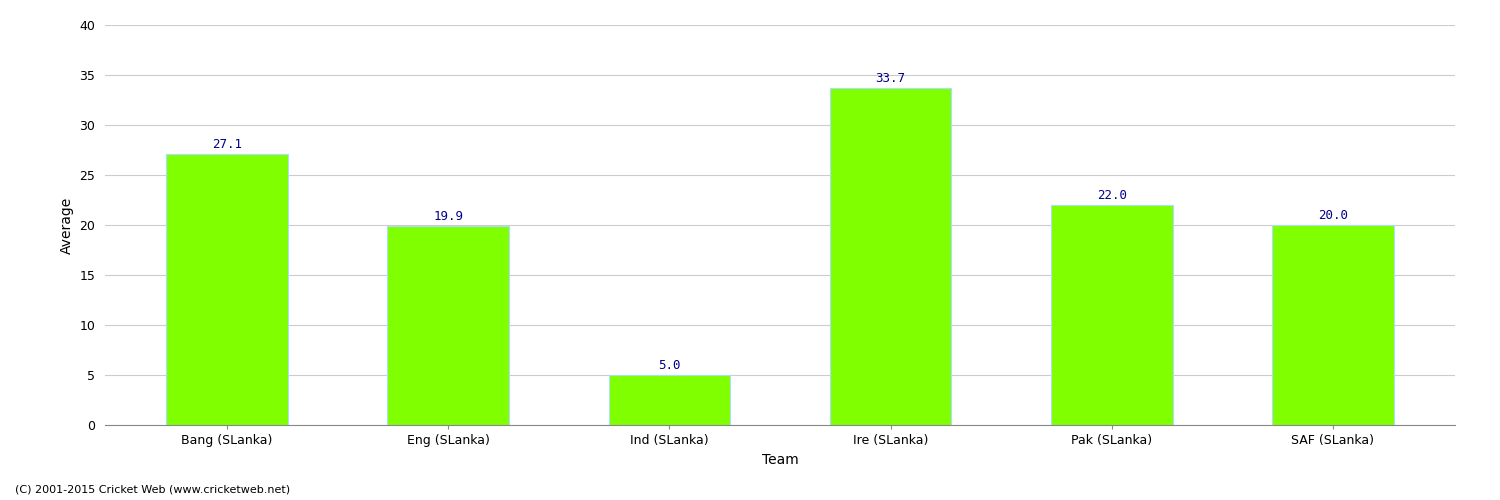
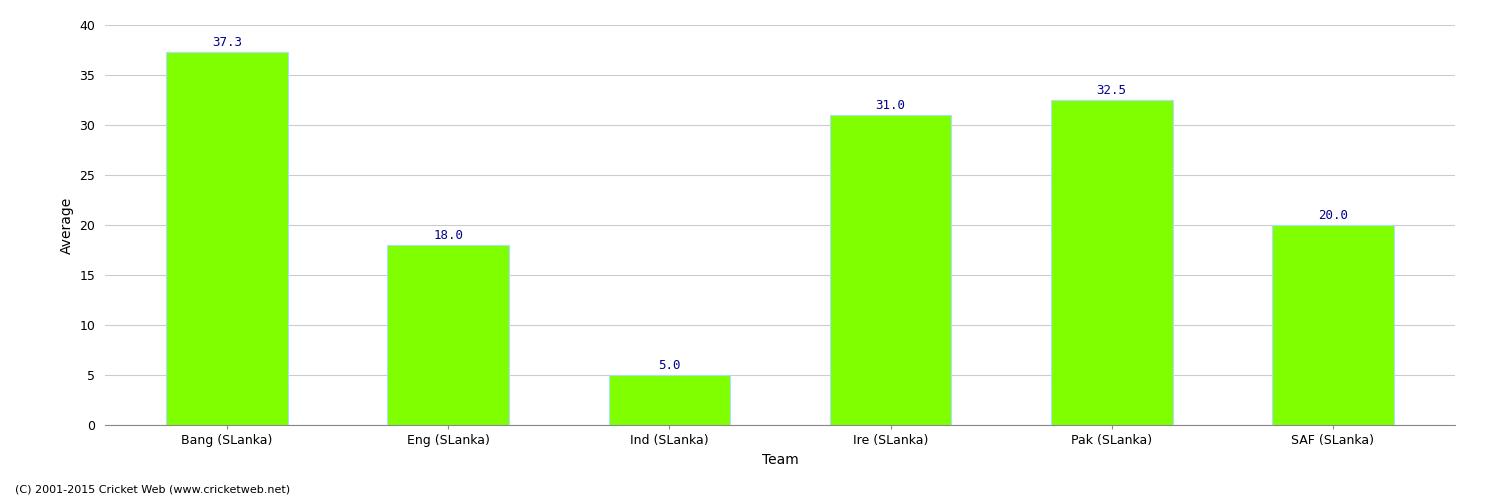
Bang (SLanka): 27.1 -> 37.3
Eng (SLanka): 19.9 -> 18.0
Ire (SLanka): 33.7 -> 31.0
Pak (SLanka): 22.0 -> 32.5
